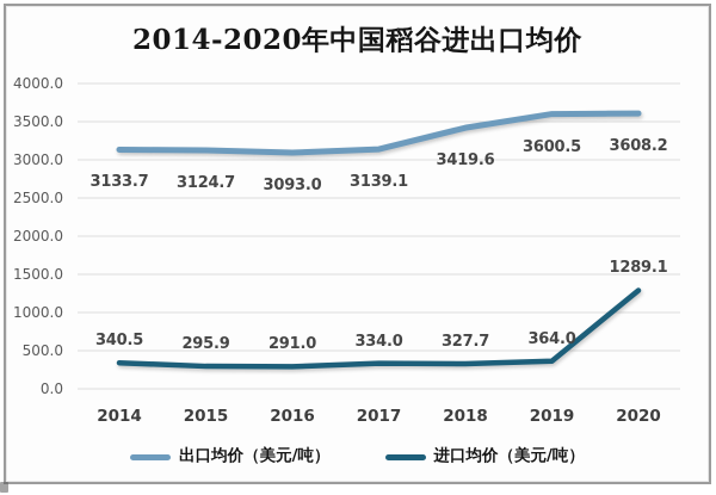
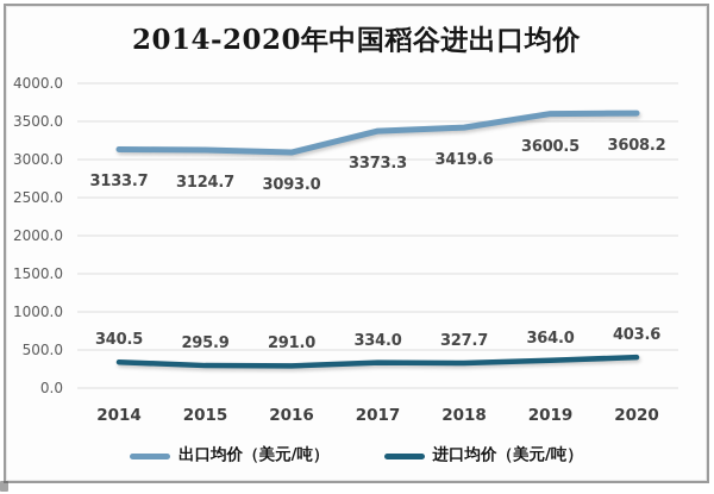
出口均价（美元/吨）/2017: 3139.1 -> 3373.3
进口均价（美元/吨）/2020: 1289.1 -> 403.6
